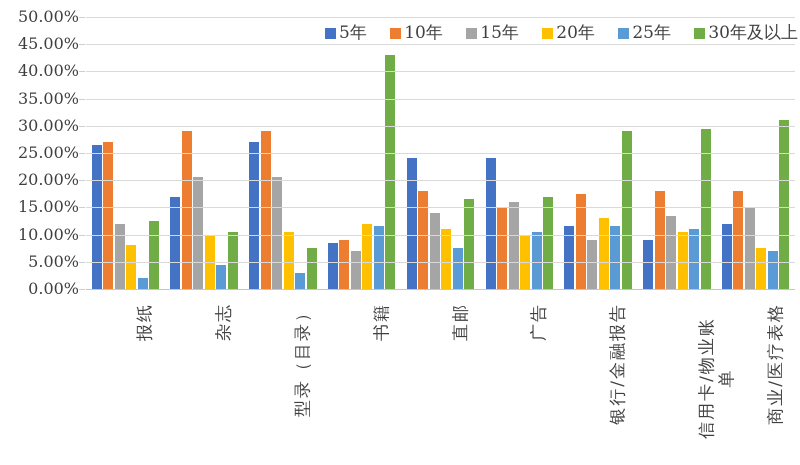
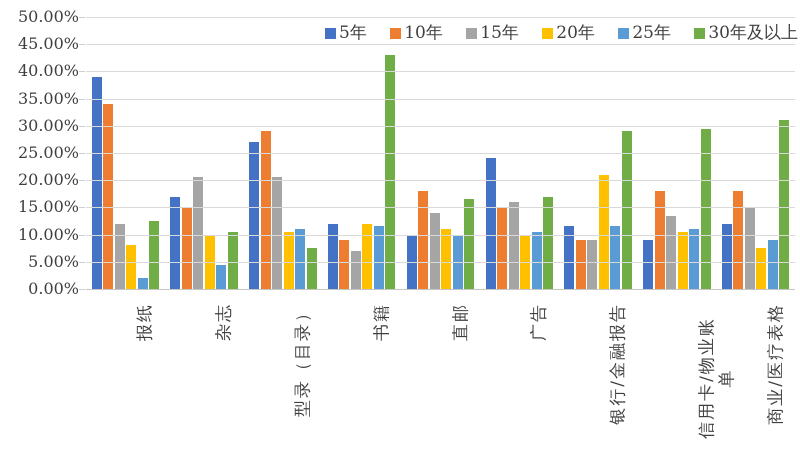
5年/报纸: 26% -> 39%
10年/报纸: 27% -> 34%
10年/杂志: 29% -> 15%
25年/型录（目录）: 3% -> 11%
5年/书籍: 8% -> 12%
5年/直邮: 24% -> 10%
25年/直邮: 8% -> 10%
10年/银行/金融报告: 18% -> 9%
20年/银行/金融报告: 13% -> 21%
25年/商业/医疗表格: 7% -> 9%
